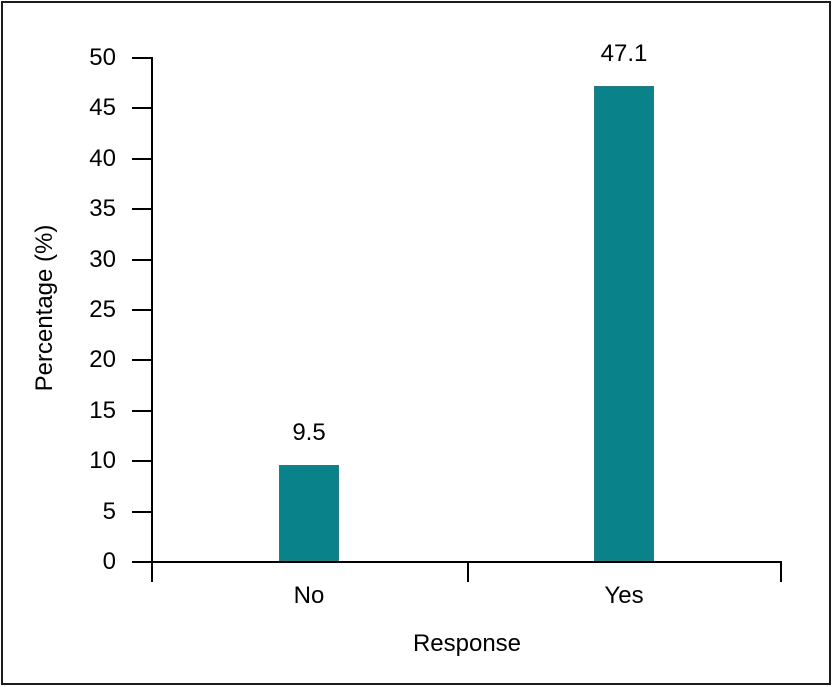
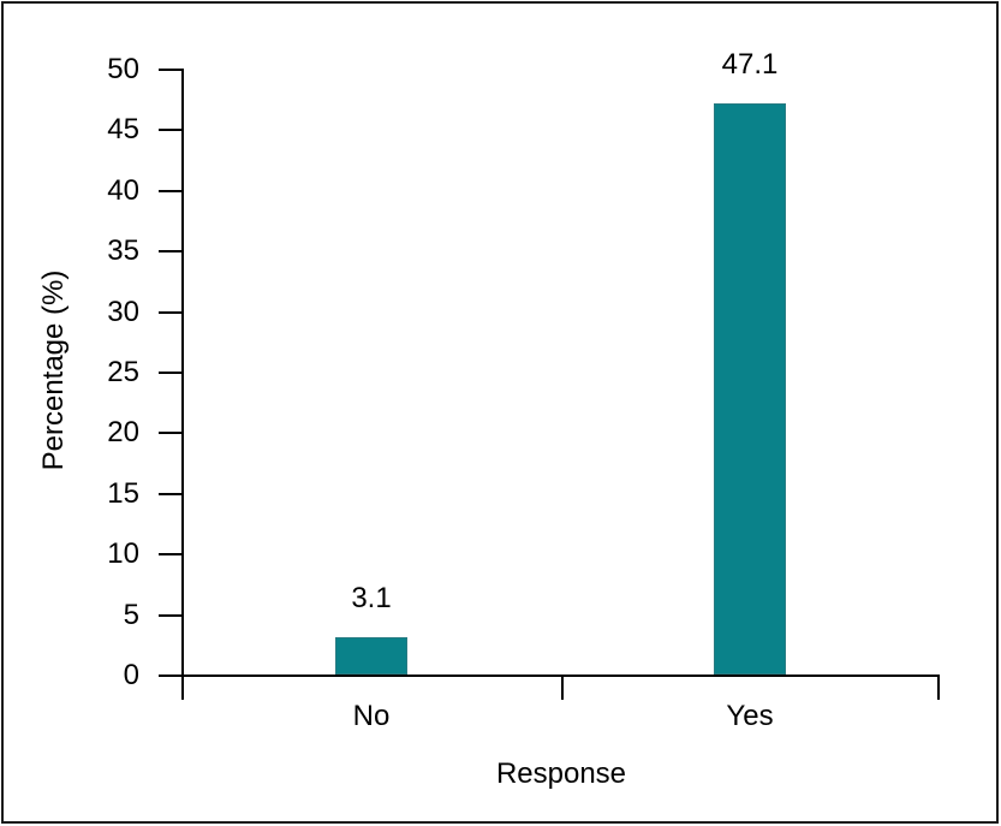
No: 9.5 -> 3.1
